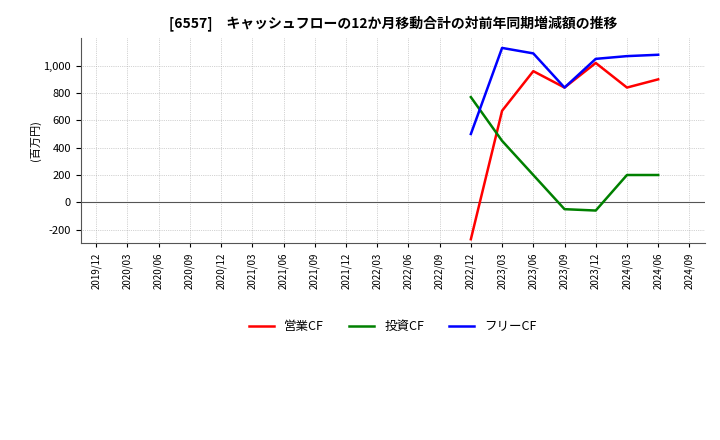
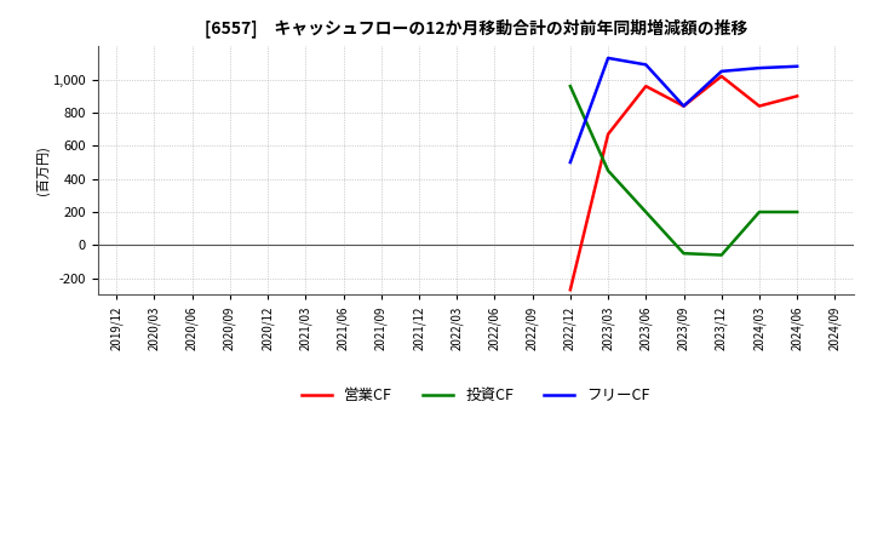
投資CF/2022/12: 770 -> 960
